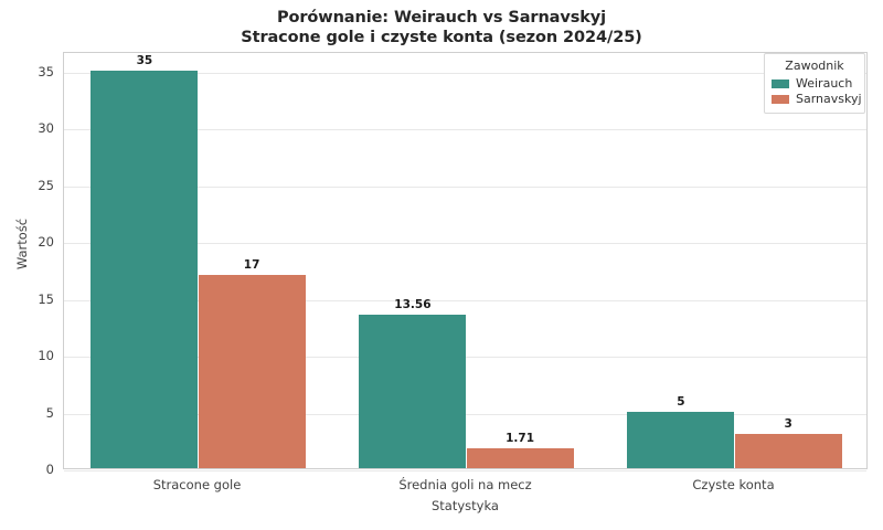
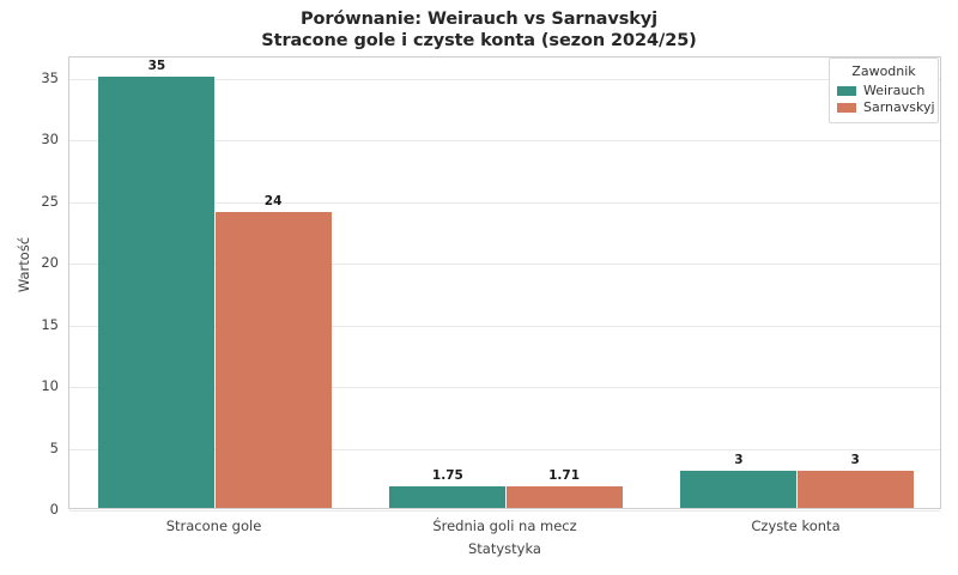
Sarnavskyj/Stracone gole: 17 -> 24
Weirauch/Średnia goli na mecz: 13.56 -> 1.75
Weirauch/Czyste konta: 5 -> 3
